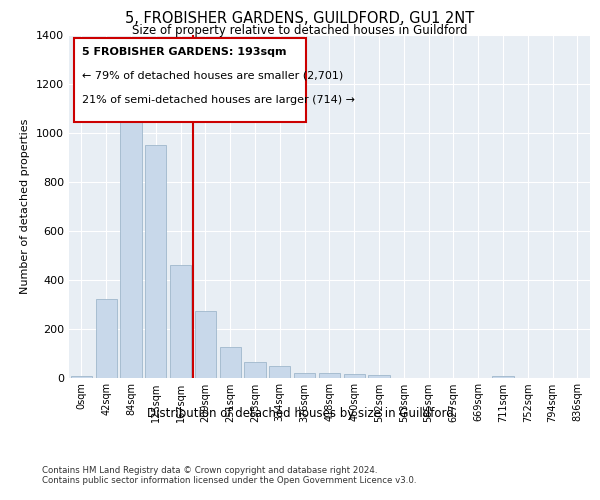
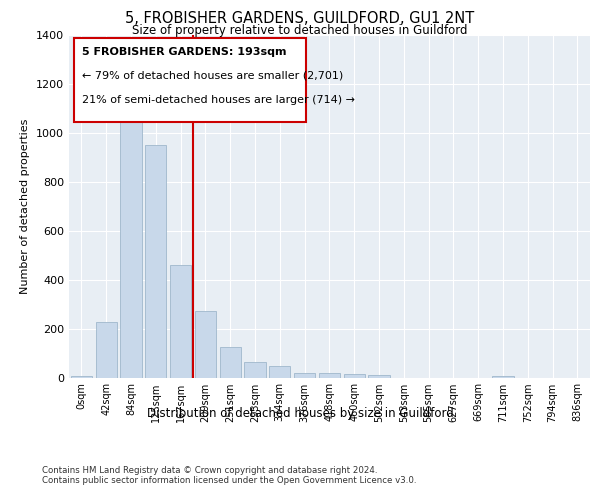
42sqm: 320 -> 225
